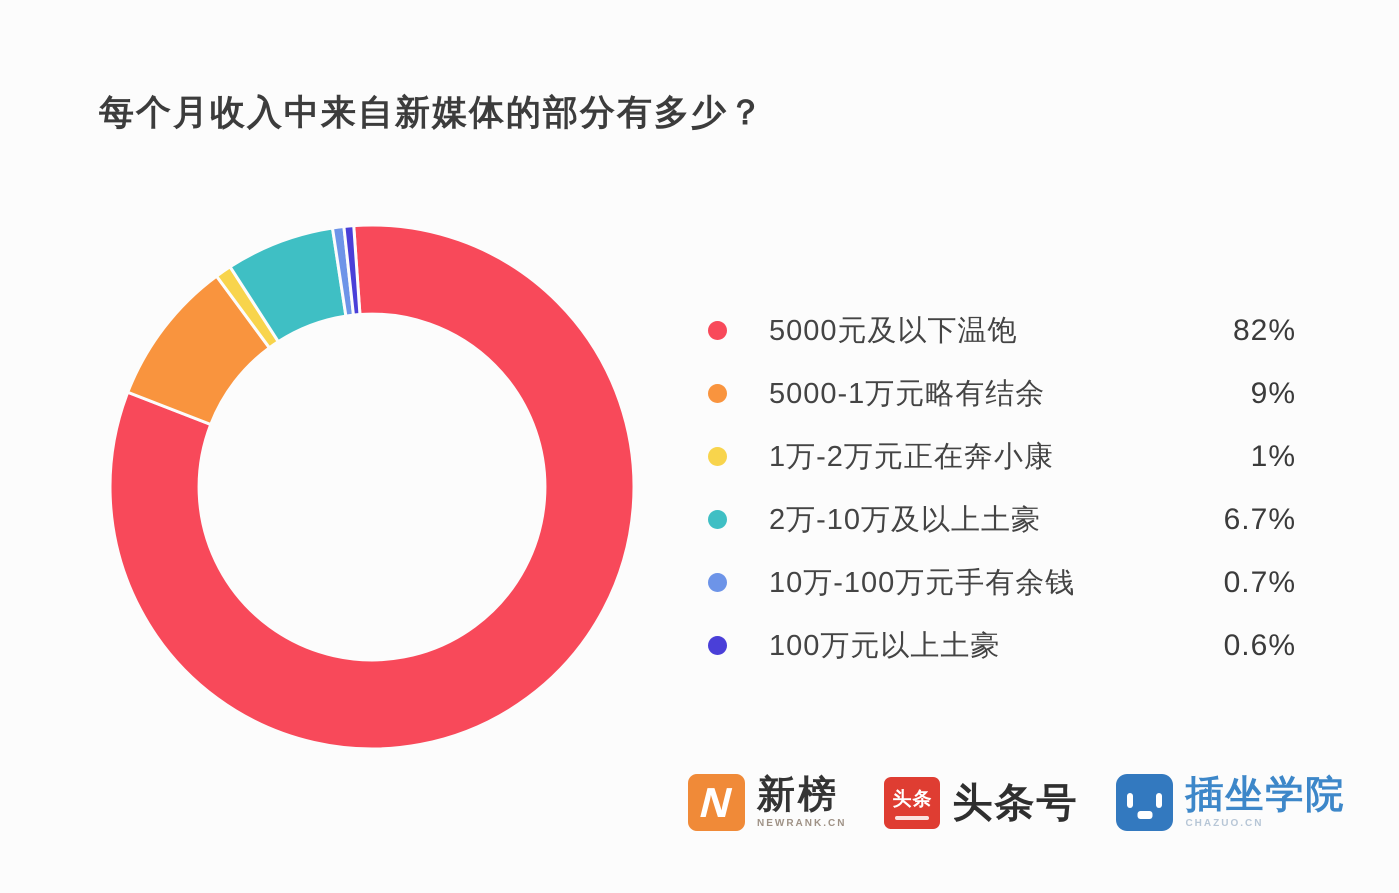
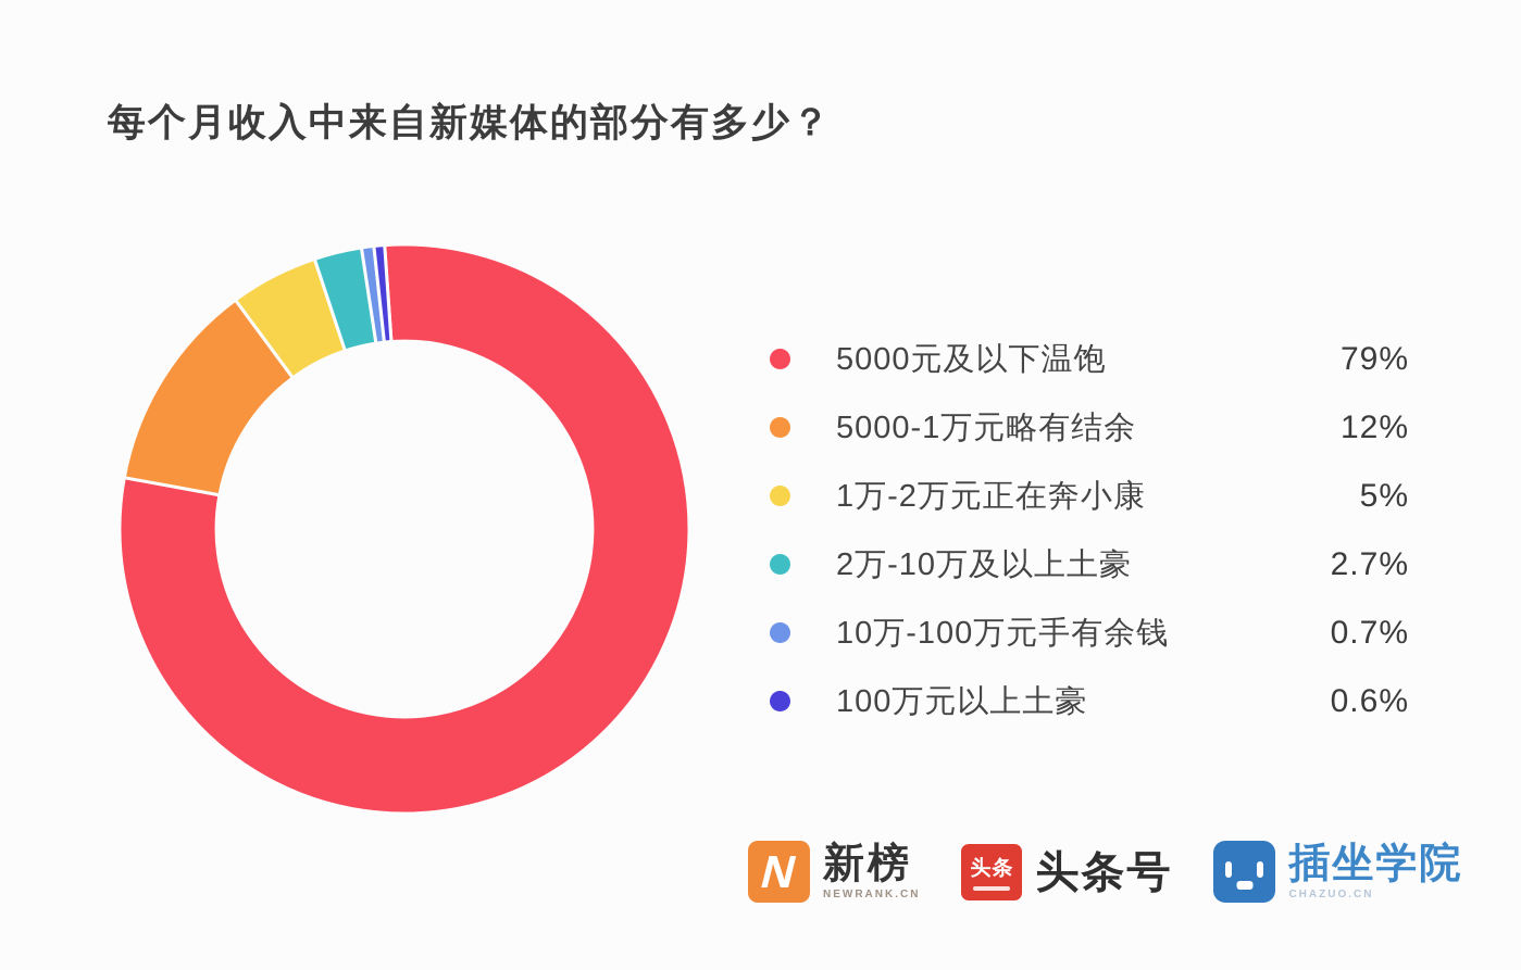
5000元及以下温饱: 82% -> 79%
5000-1万元略有结余: 9% -> 12%
1万-2万元正在奔小康: 1% -> 5%
2万-10万及以上土豪: 6.7% -> 2.7%
